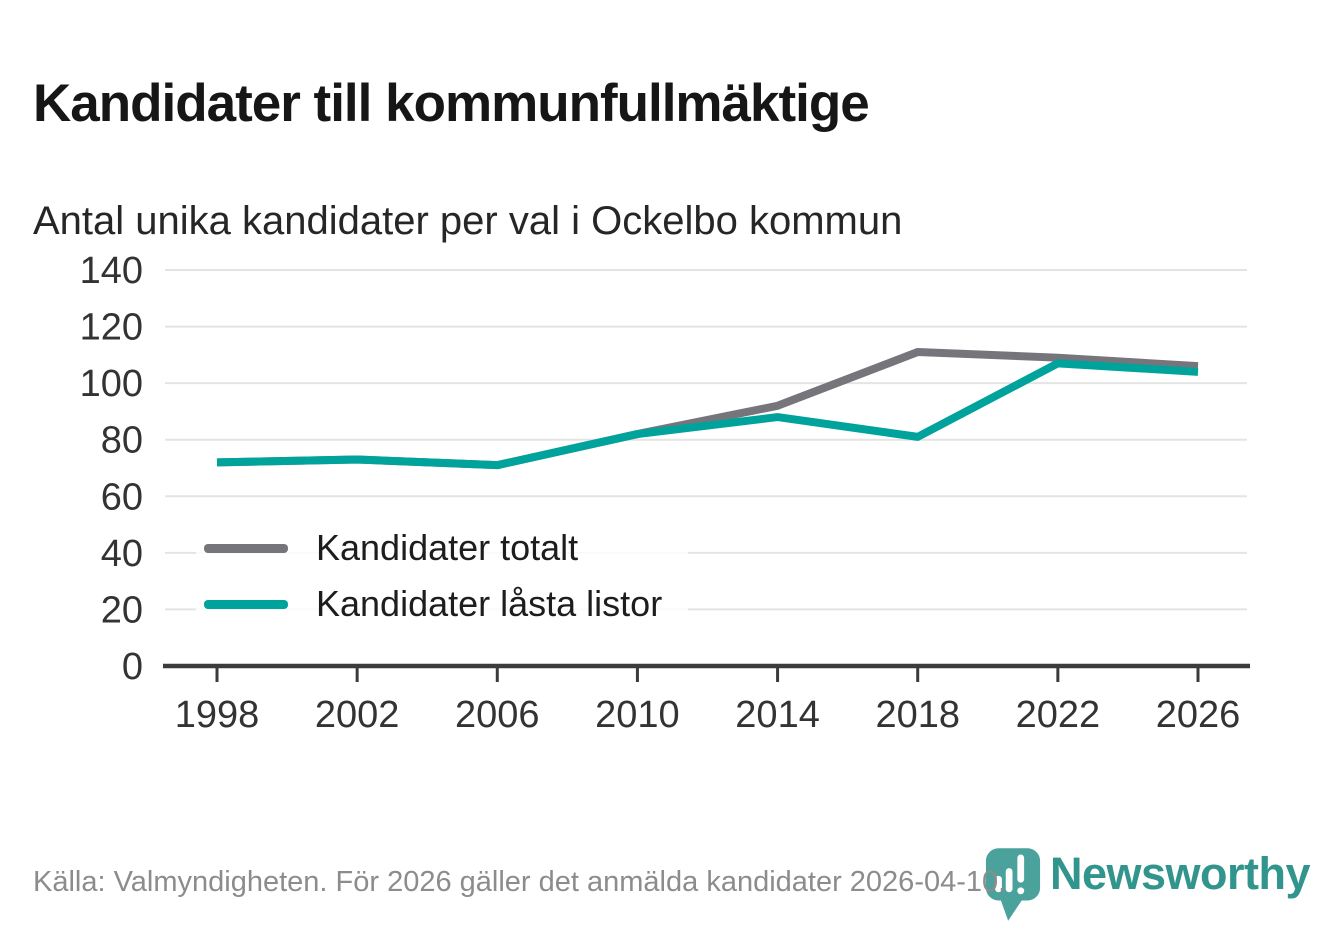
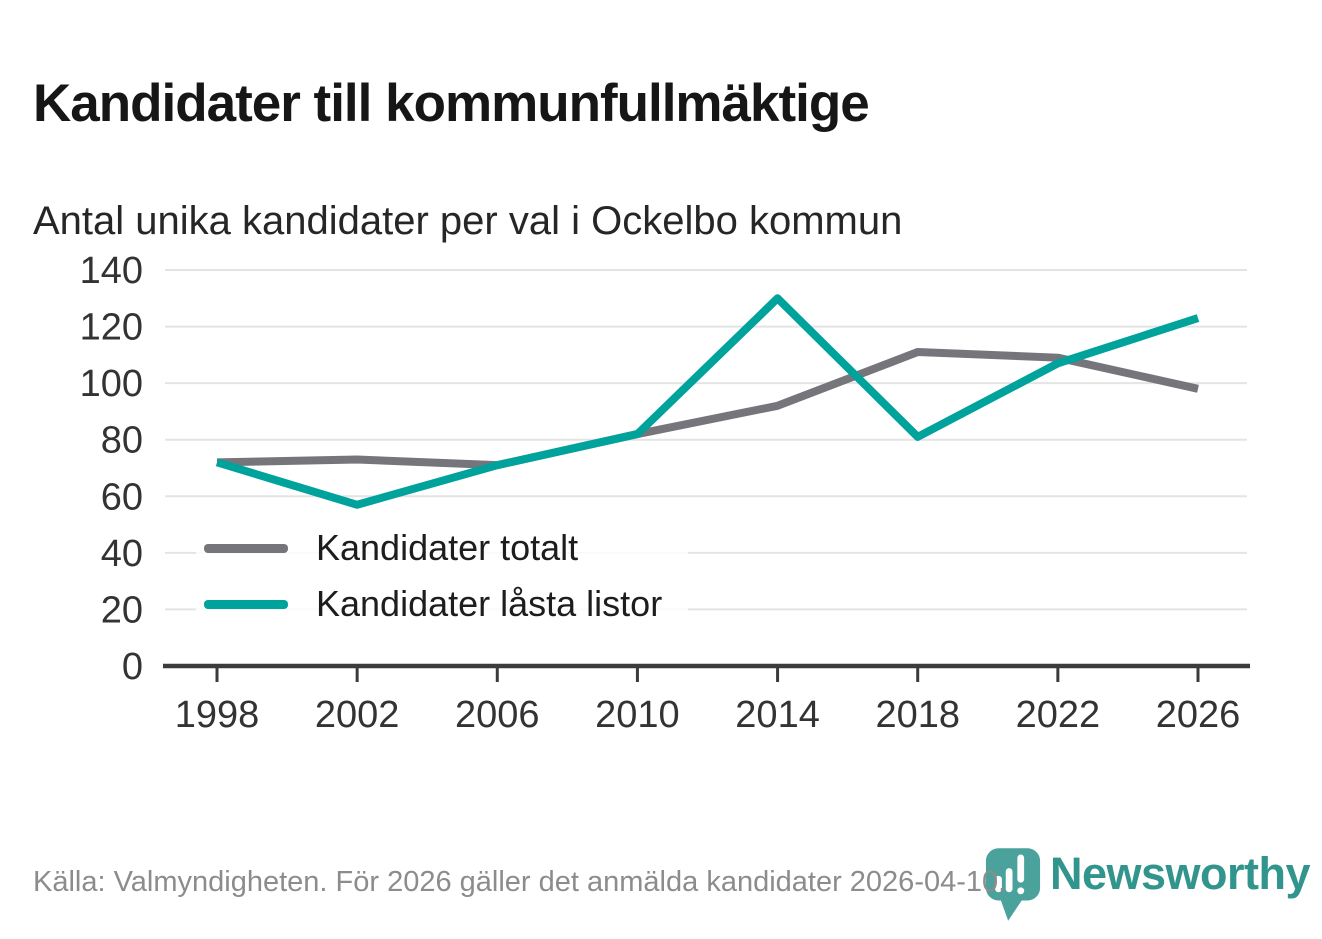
Kandidater låsta listor/2002: 73 -> 57
Kandidater låsta listor/2014: 88 -> 130
Kandidater totalt/2026: 106 -> 98
Kandidater låsta listor/2026: 104 -> 123
